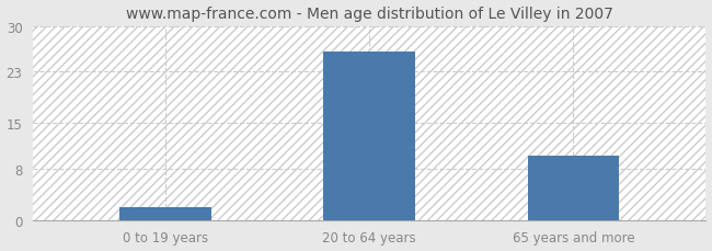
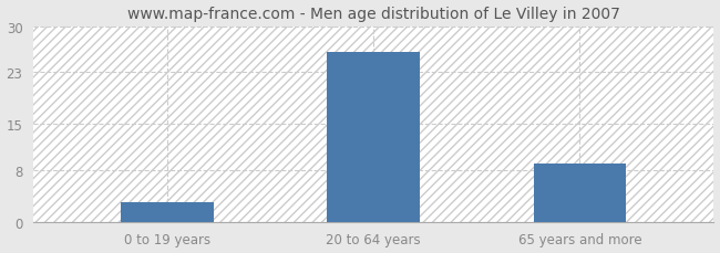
0 to 19 years: 2 -> 3
65 years and more: 10 -> 9
